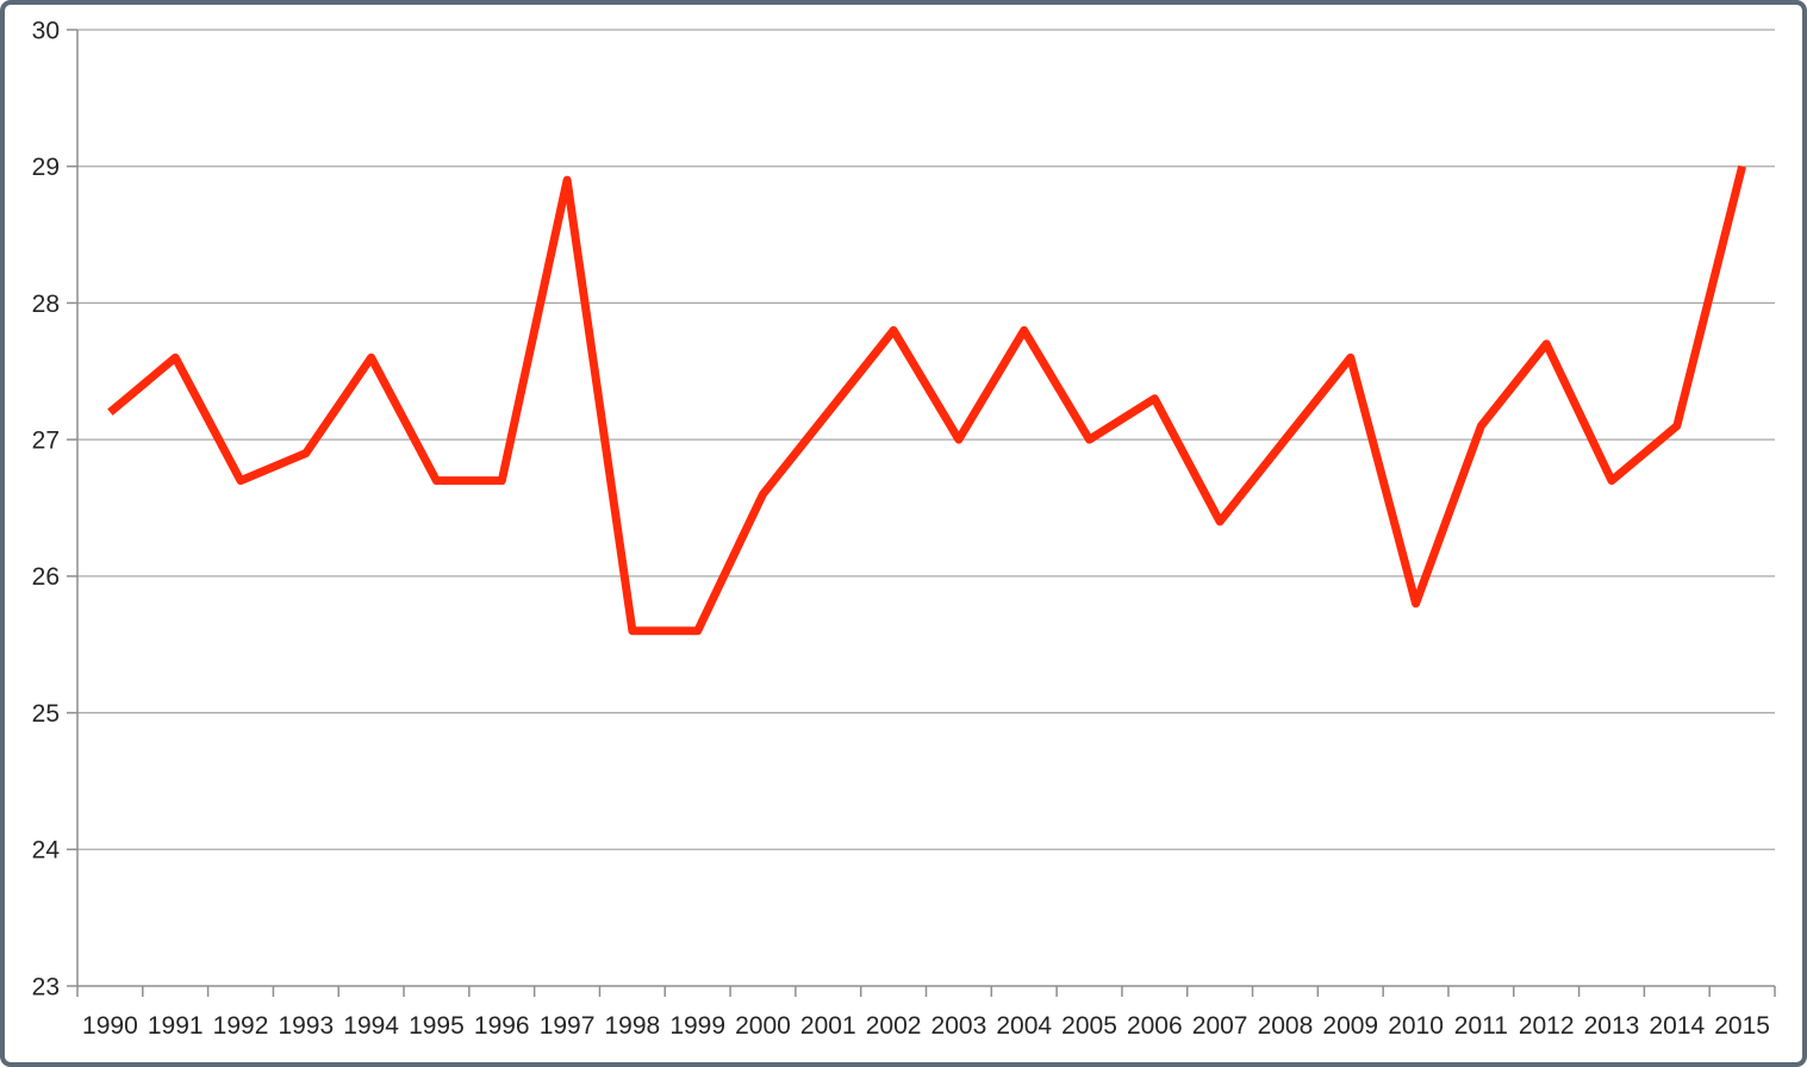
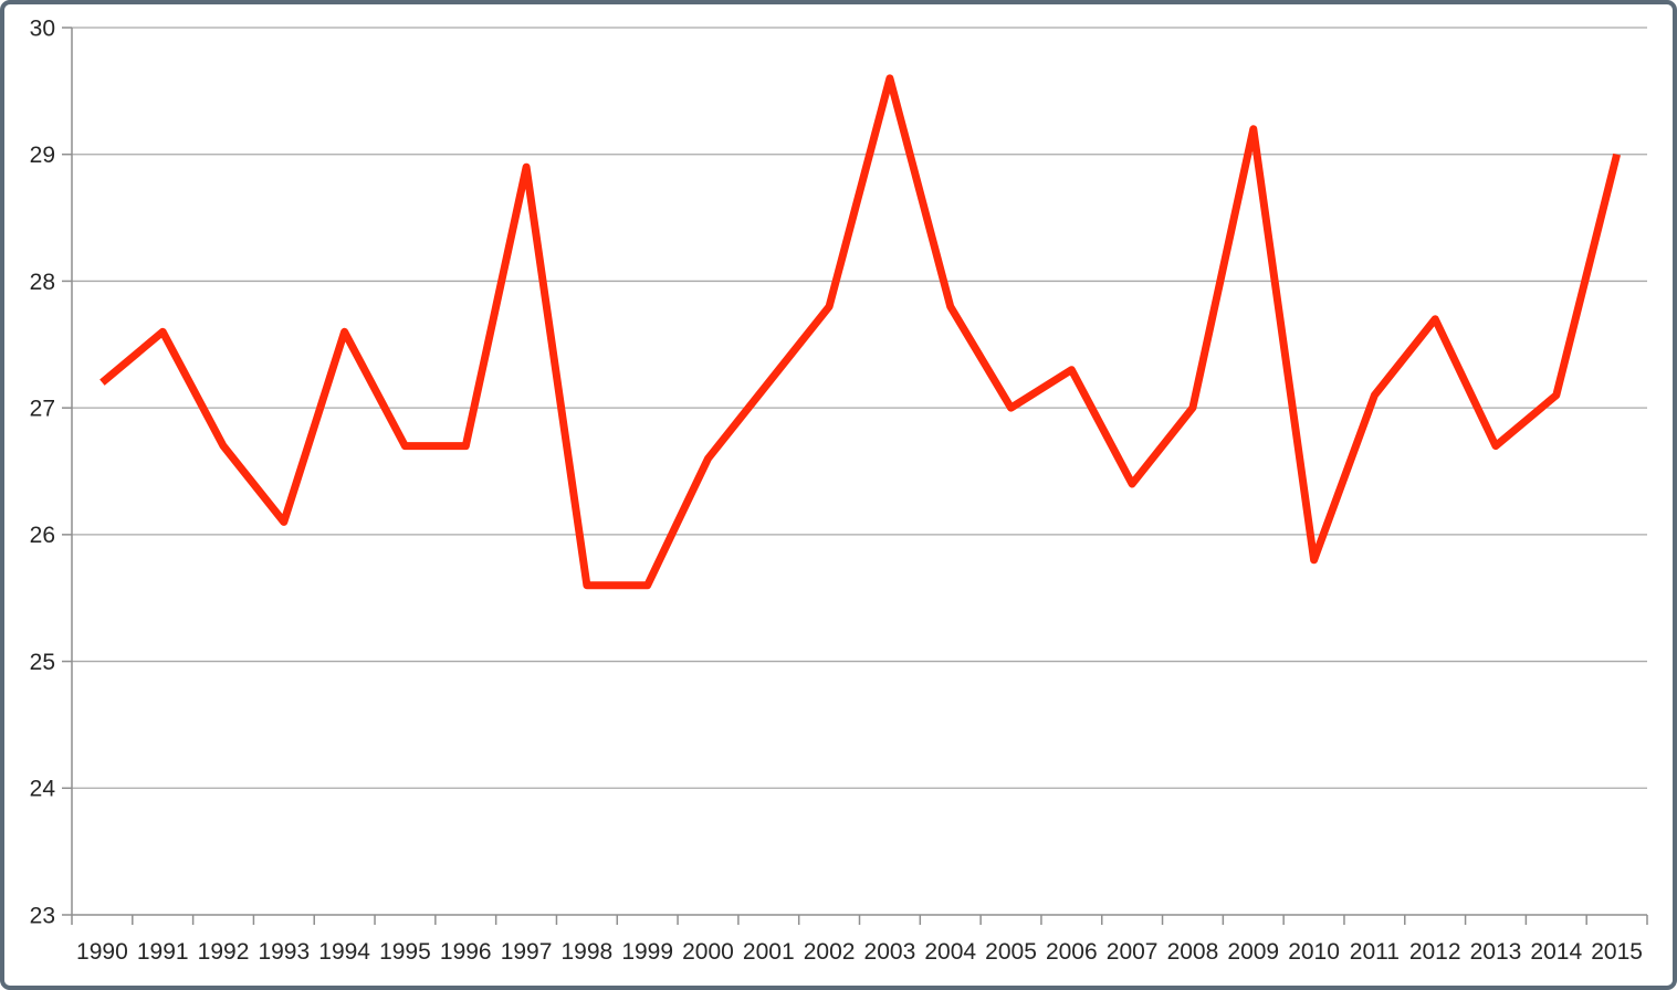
1993: 26.9 -> 26.1
2003: 27.0 -> 29.6
2009: 27.6 -> 29.2
